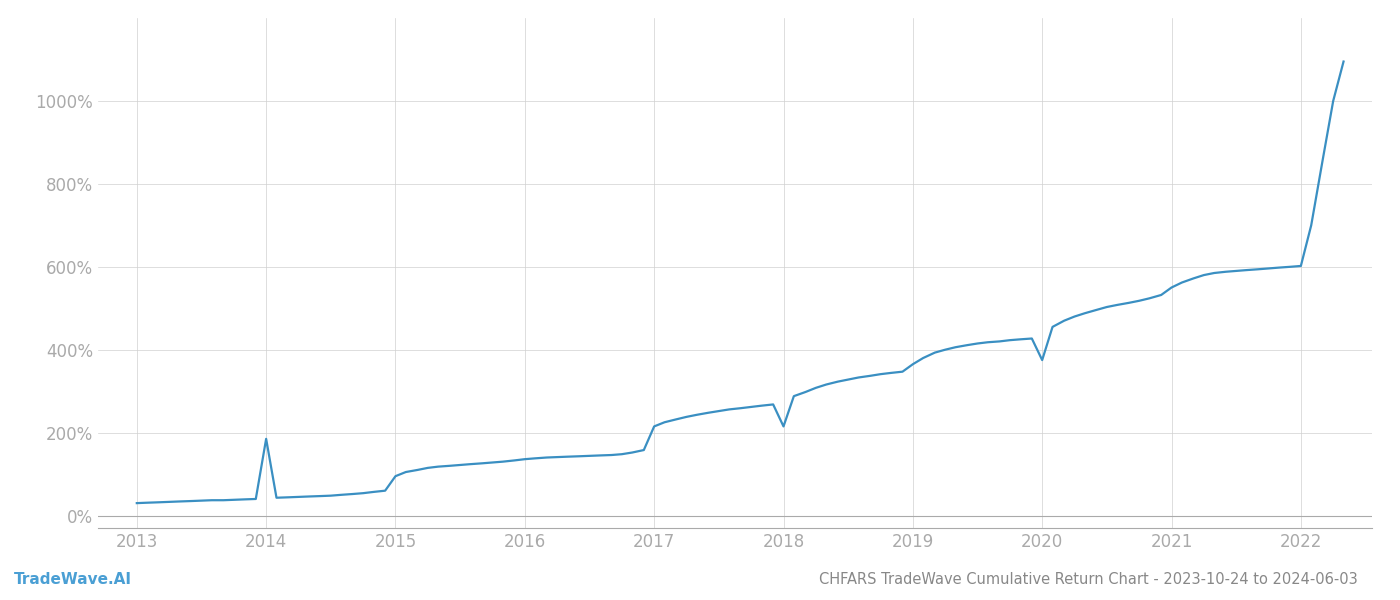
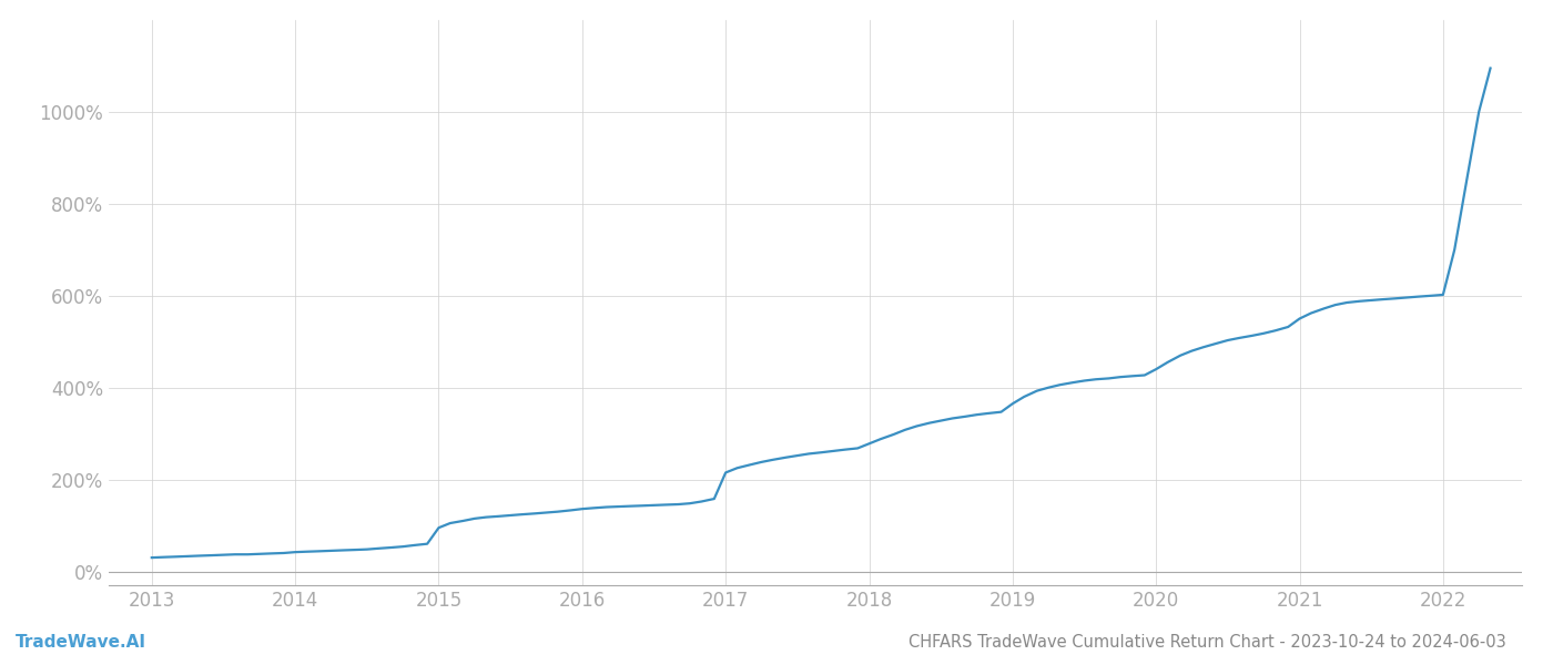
2014: 185% -> 42%
2018: 215% -> 278%
2020: 375% -> 440%
